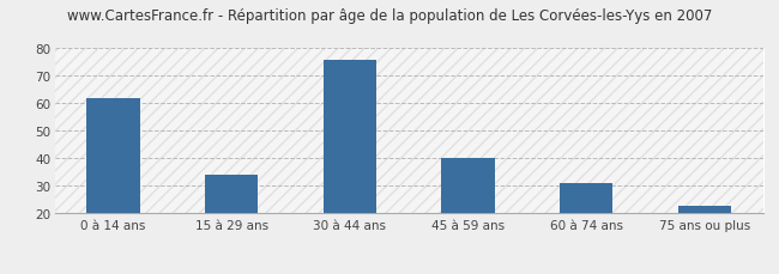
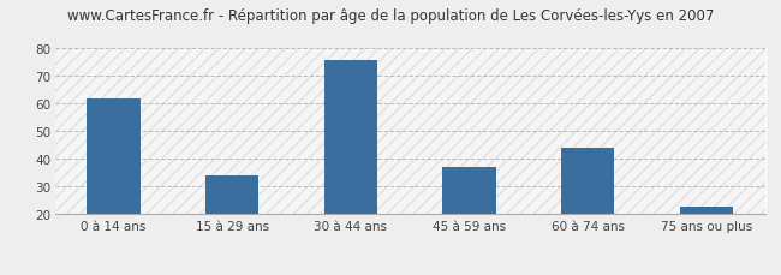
45 à 59 ans: 40 -> 37
60 à 74 ans: 31 -> 44
